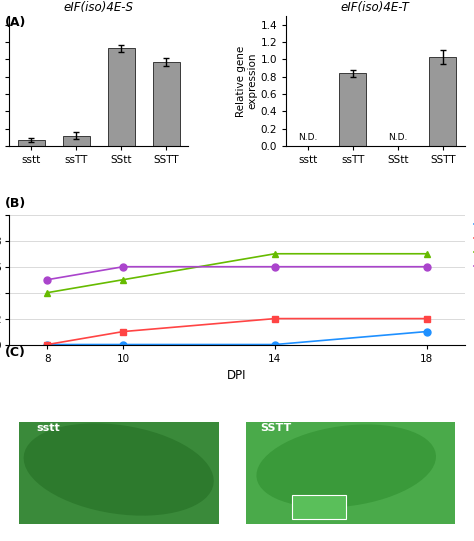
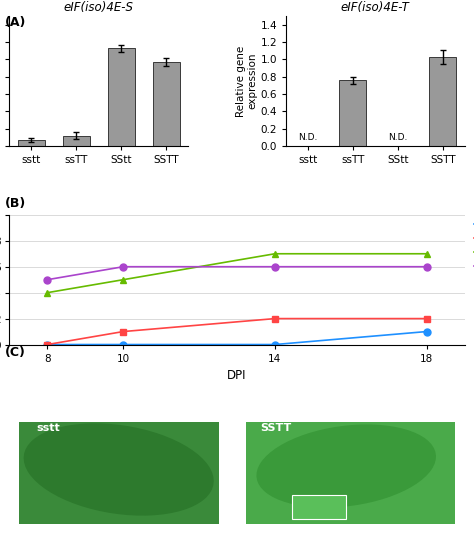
eIF(iso)4E-T/ssTT: 0.84 -> 0.76
